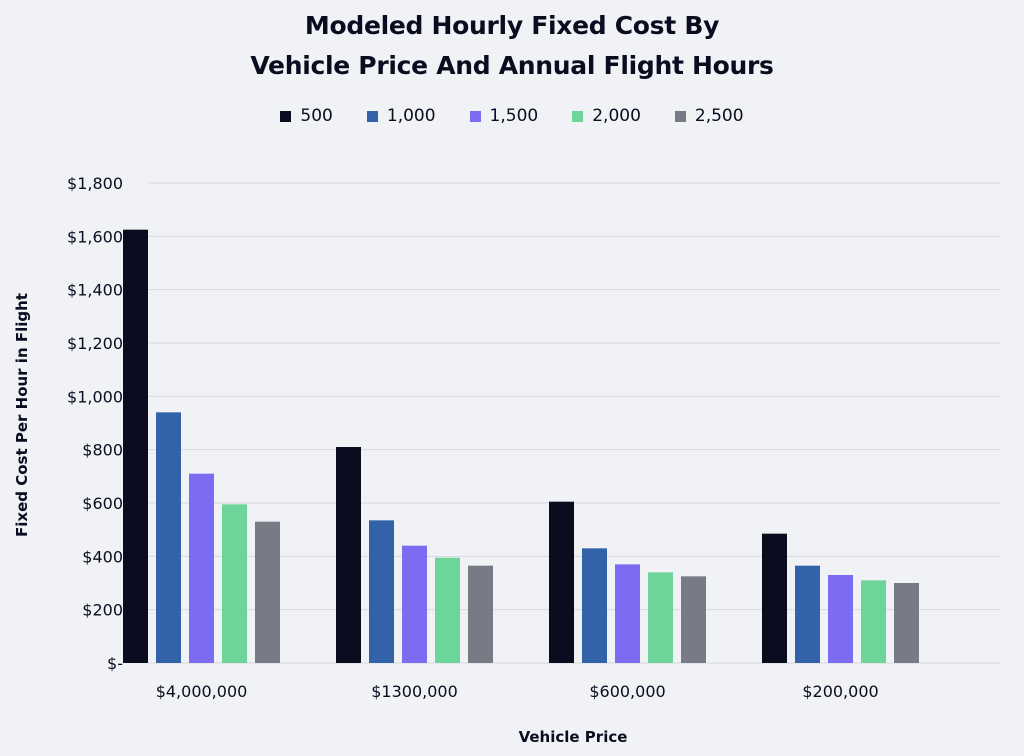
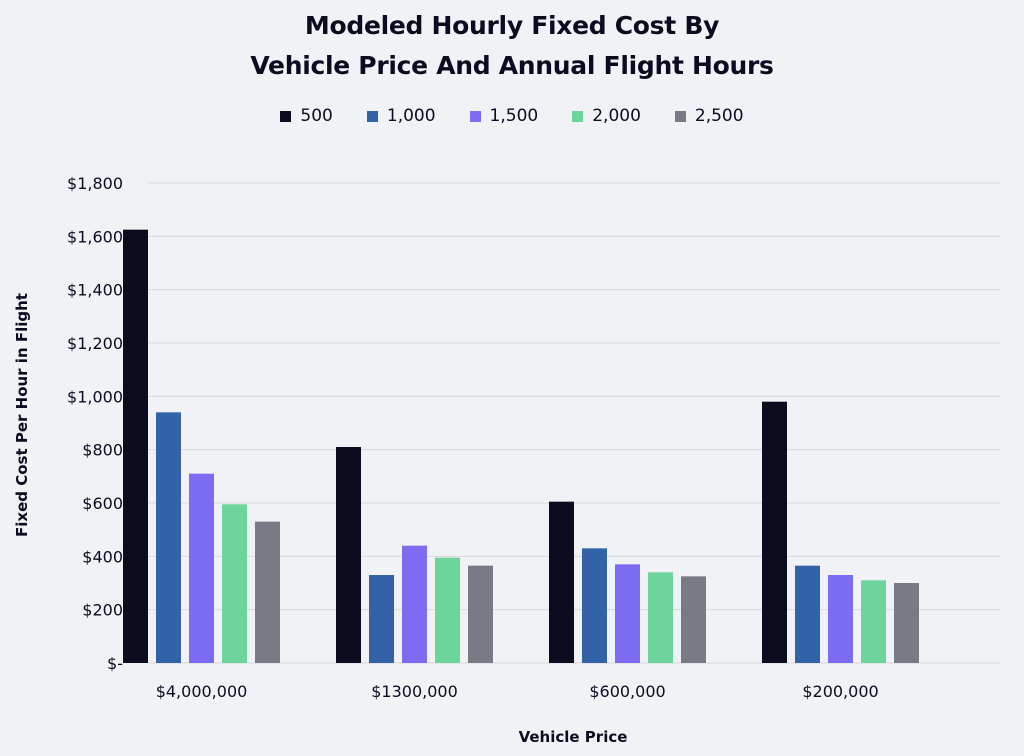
1,000/$1300,000: $540 -> $330
500/$200,000: $480 -> $980
